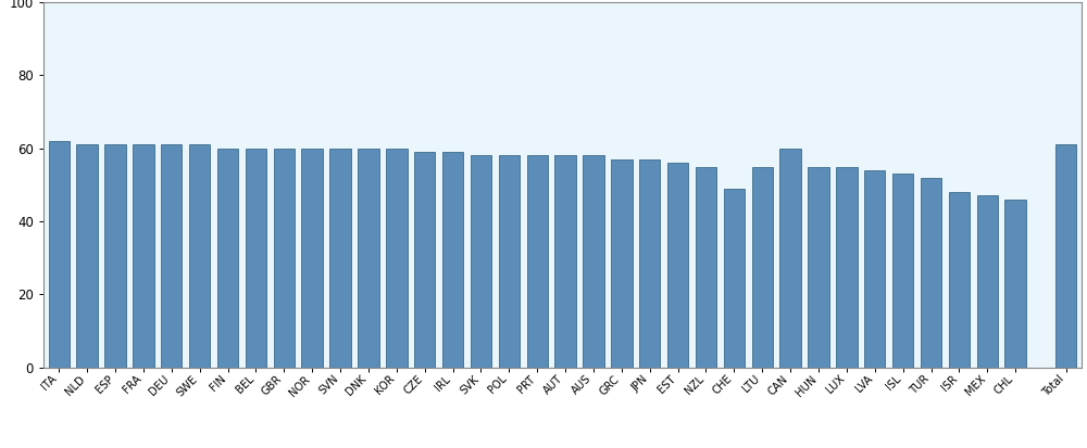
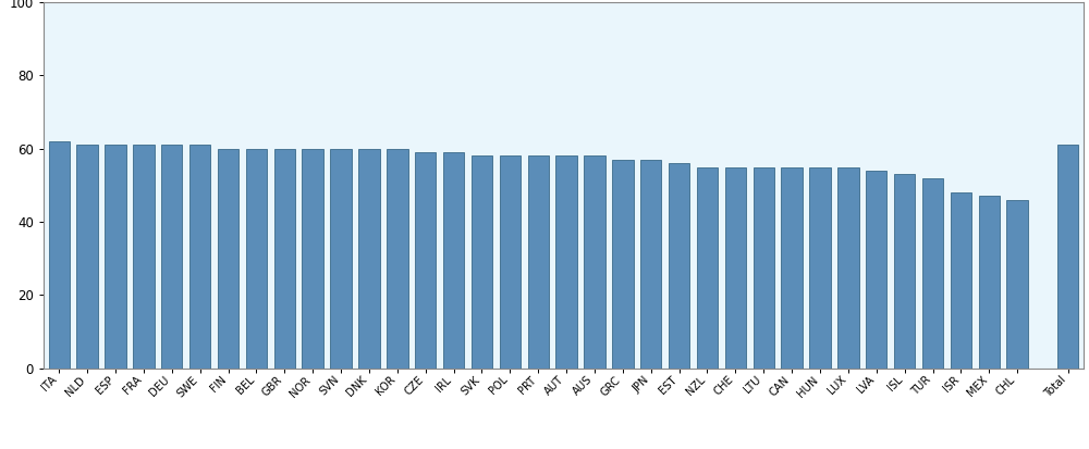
CHE: 49 -> 55
CAN: 60 -> 55
